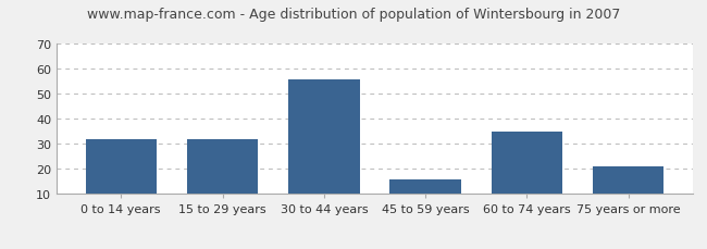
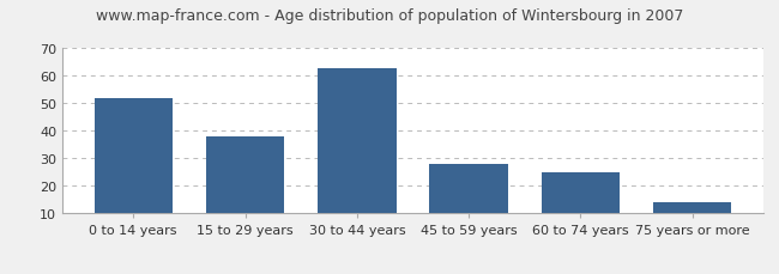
0 to 14 years: 32 -> 52
15 to 29 years: 32 -> 38
30 to 44 years: 56 -> 63
45 to 59 years: 16 -> 28
60 to 74 years: 35 -> 25
75 years or more: 21 -> 14
